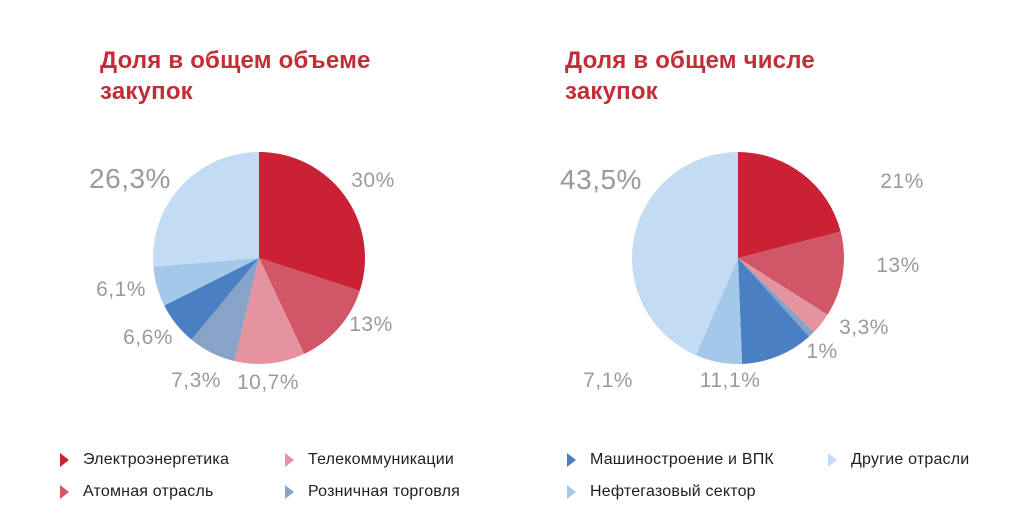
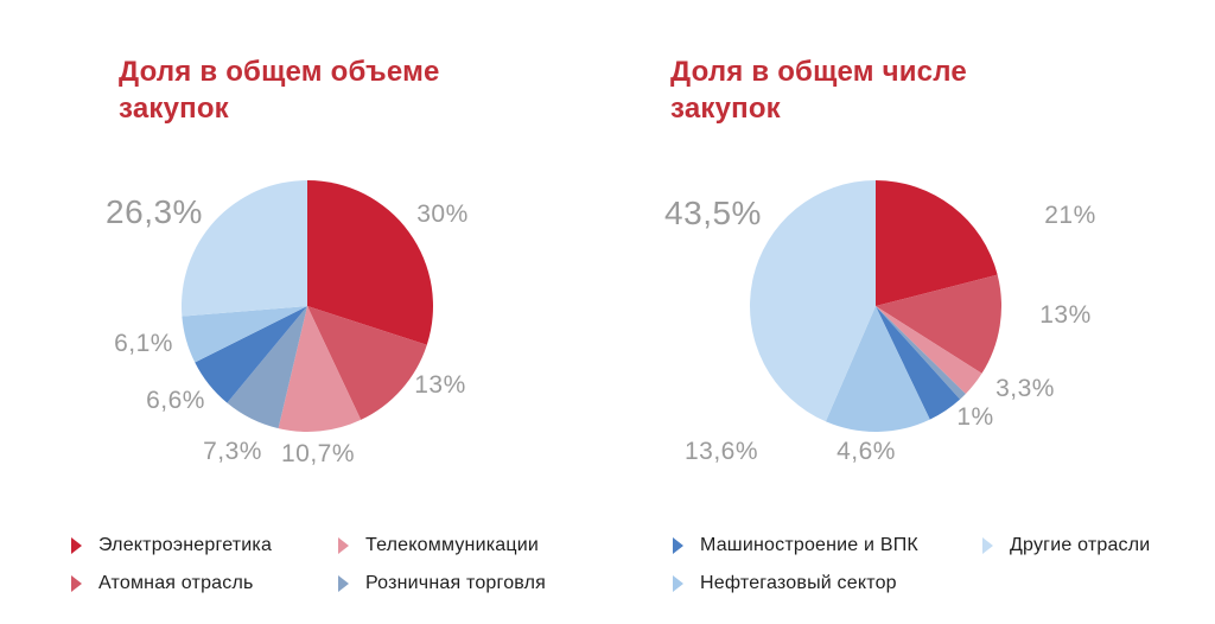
Доля в общем числе закупок/Машиностроение и ВПК: 11,1% -> 4,6%
Доля в общем числе закупок/Нефтегазовый сектор: 7,1% -> 13,6%
